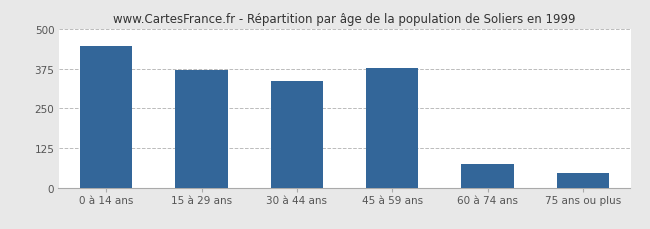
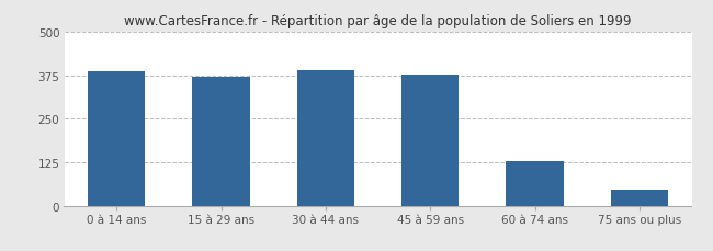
0 à 14 ans: 445 -> 385
30 à 44 ans: 335 -> 390
60 à 74 ans: 75 -> 127
